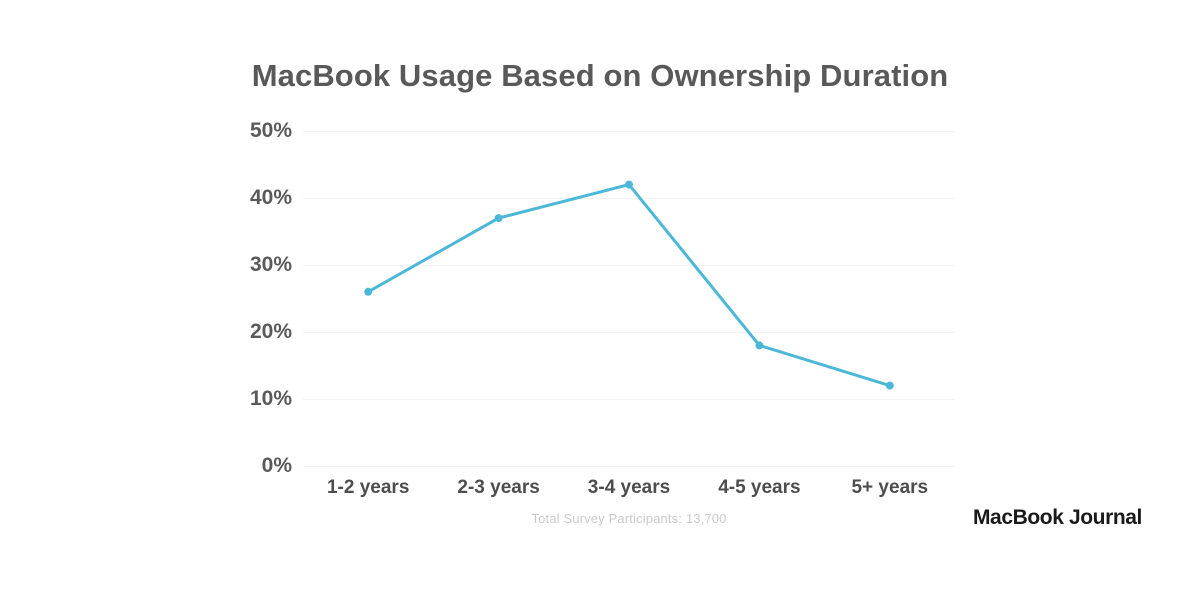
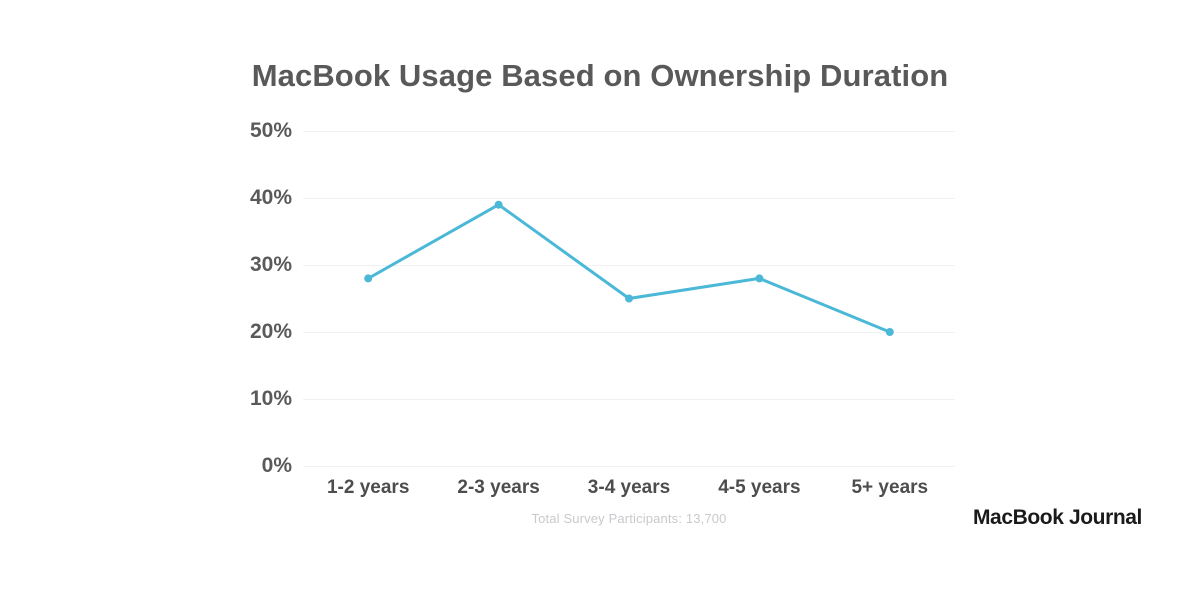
1-2 years: 26% -> 28%
2-3 years: 37% -> 39%
3-4 years: 42% -> 25%
4-5 years: 18% -> 28%
5+ years: 12% -> 20%
